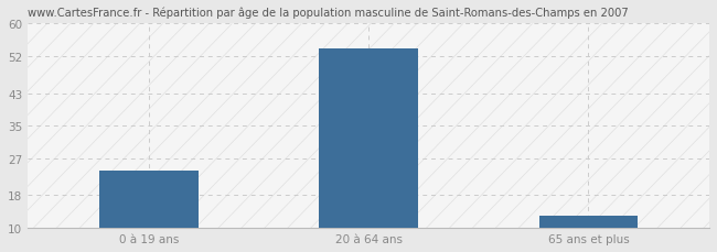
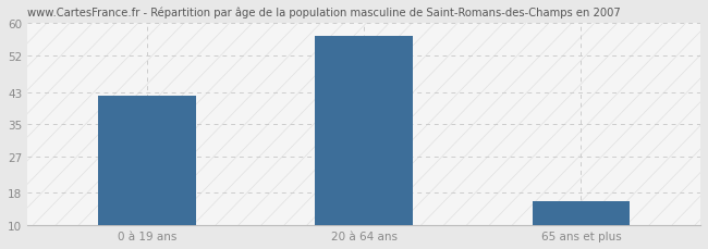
0 à 19 ans: 24 -> 42
20 à 64 ans: 54 -> 57
65 ans et plus: 13 -> 16
